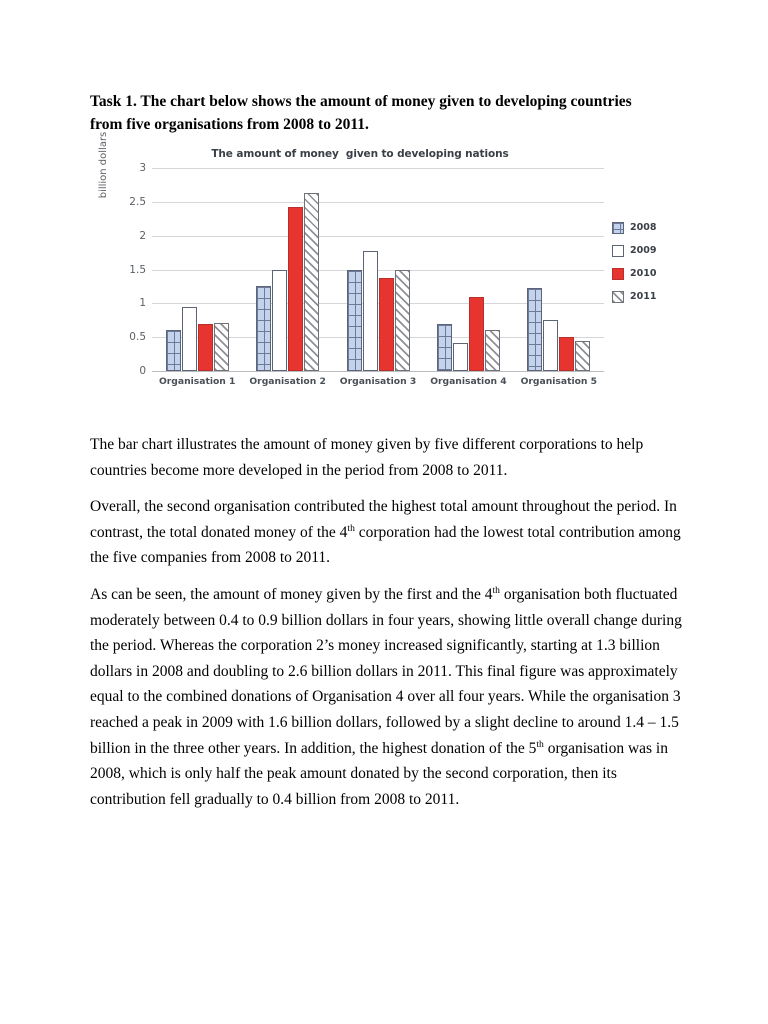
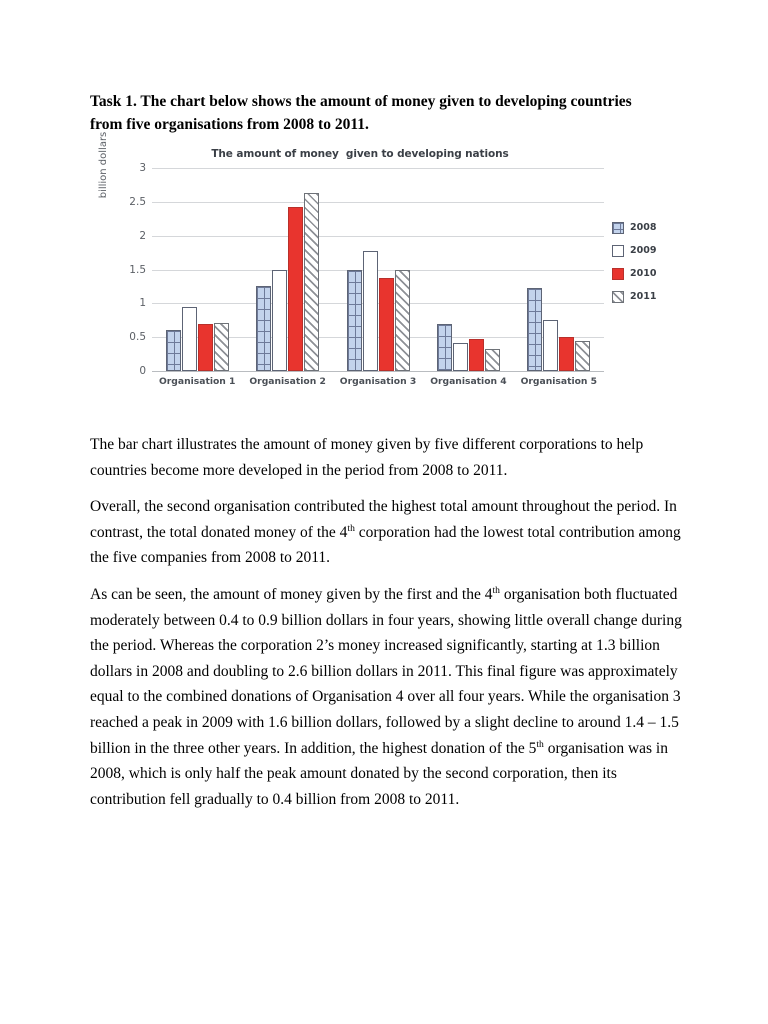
2010/Organisation 4: 1.1 -> 0.5
2011/Organisation 4: 0.6 -> 0.3
